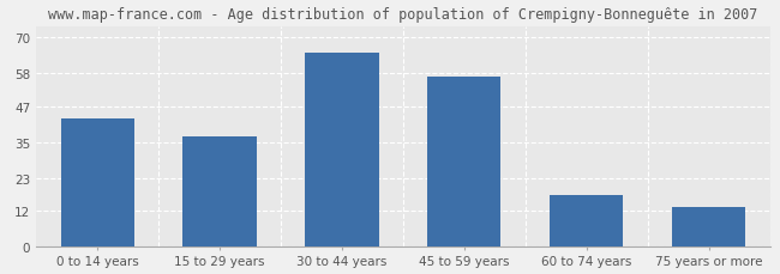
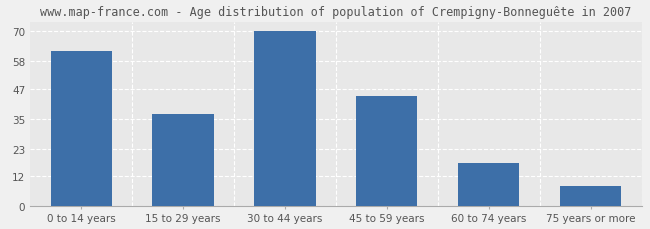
0 to 14 years: 43 -> 62
30 to 44 years: 65 -> 70
45 to 59 years: 57 -> 44
75 years or more: 13 -> 8
